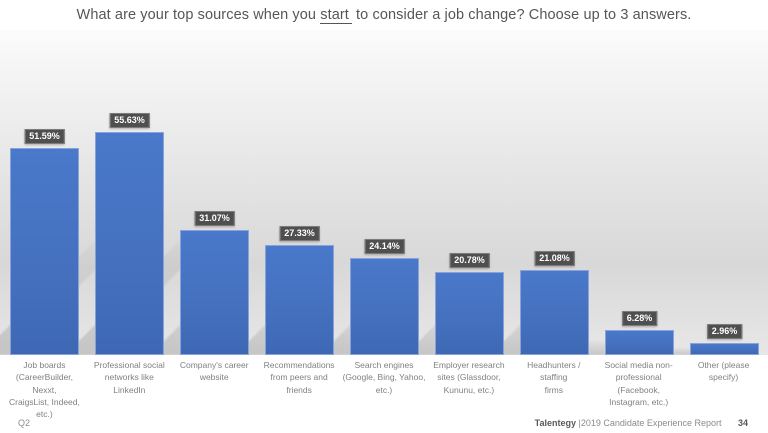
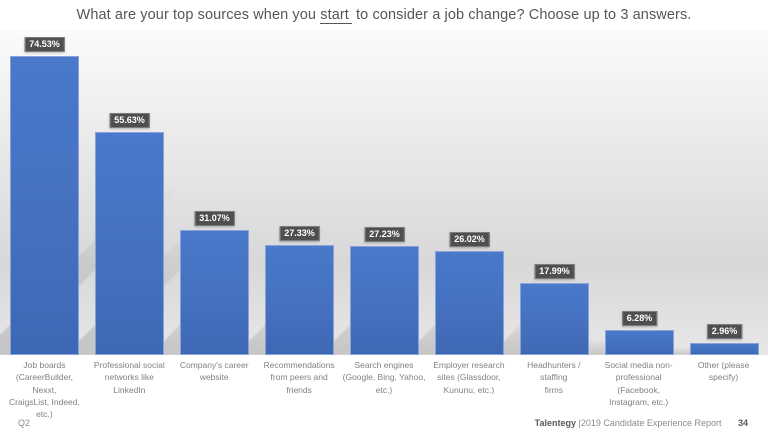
Job boards (CareerBuilder, Nexxt, CraigsList, Indeed, etc.): 51.59% -> 74.53%
Search engines (Google, Bing, Yahoo, etc.): 24.14% -> 27.23%
Employer research sites (Glassdoor, Kununu, etc.): 20.78% -> 26.02%
Headhunters / staffing firms: 21.08% -> 17.99%
